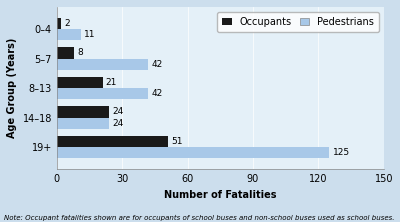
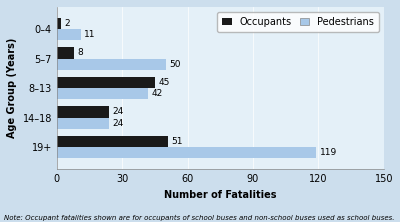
Pedestrians/5–7: 42 -> 50
Occupants/8–13: 21 -> 45
Pedestrians/19+: 125 -> 119
